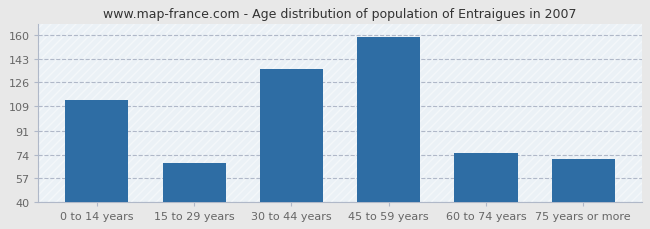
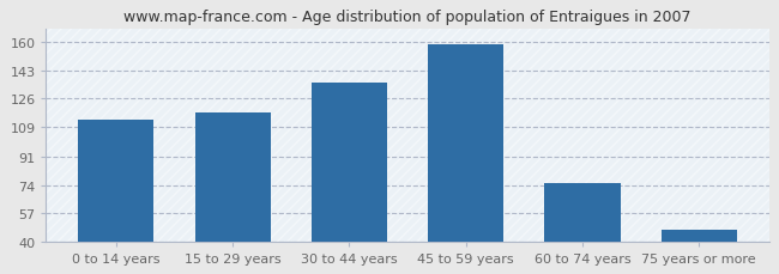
15 to 29 years: 68 -> 118
75 years or more: 71 -> 47
